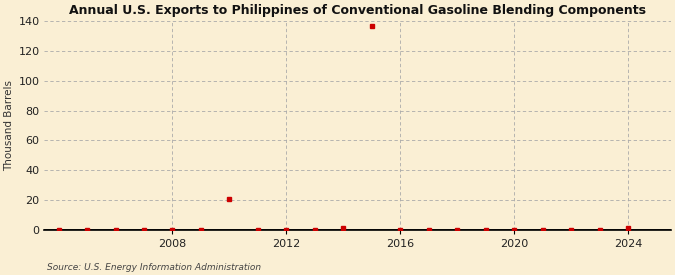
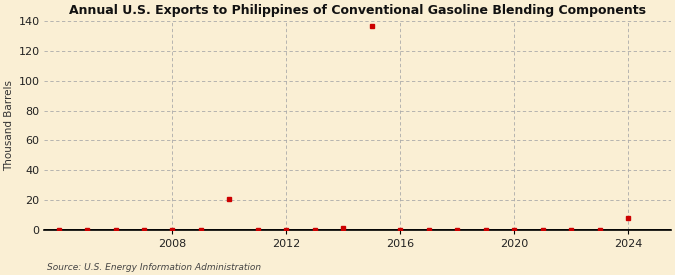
2024: 1 -> 8
